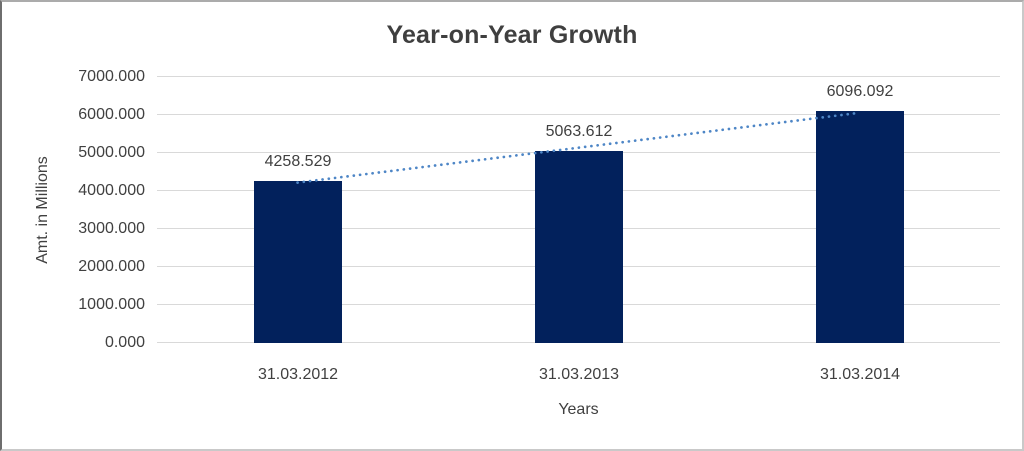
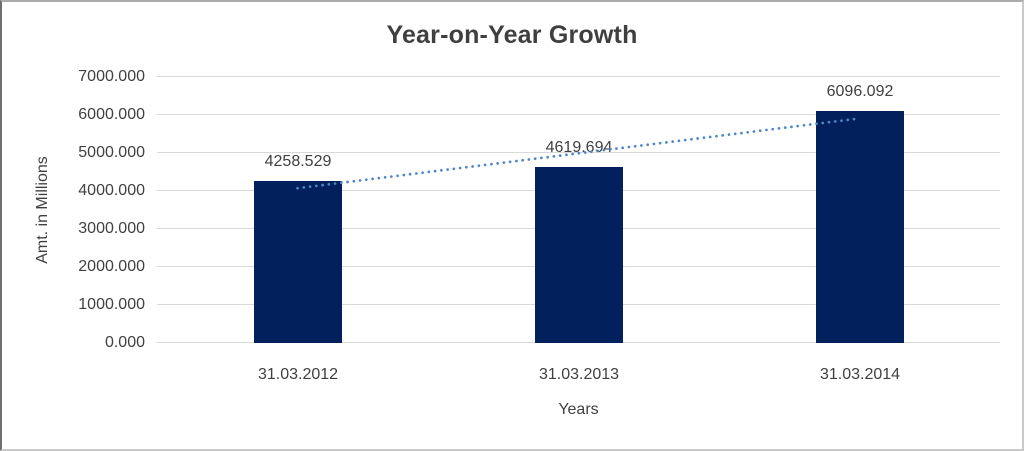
31.03.2013: 5063.612 -> 4619.694
